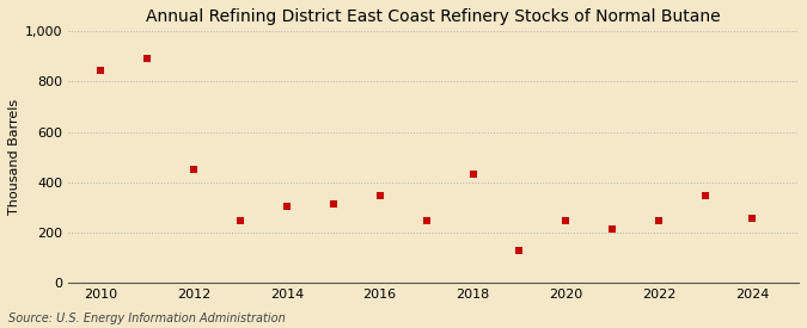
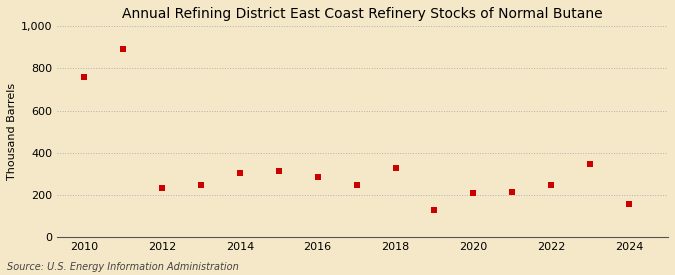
2010: 845 -> 760
2012: 450 -> 235
2016: 350 -> 285
2018: 435 -> 330
2020: 250 -> 210
2024: 260 -> 160
